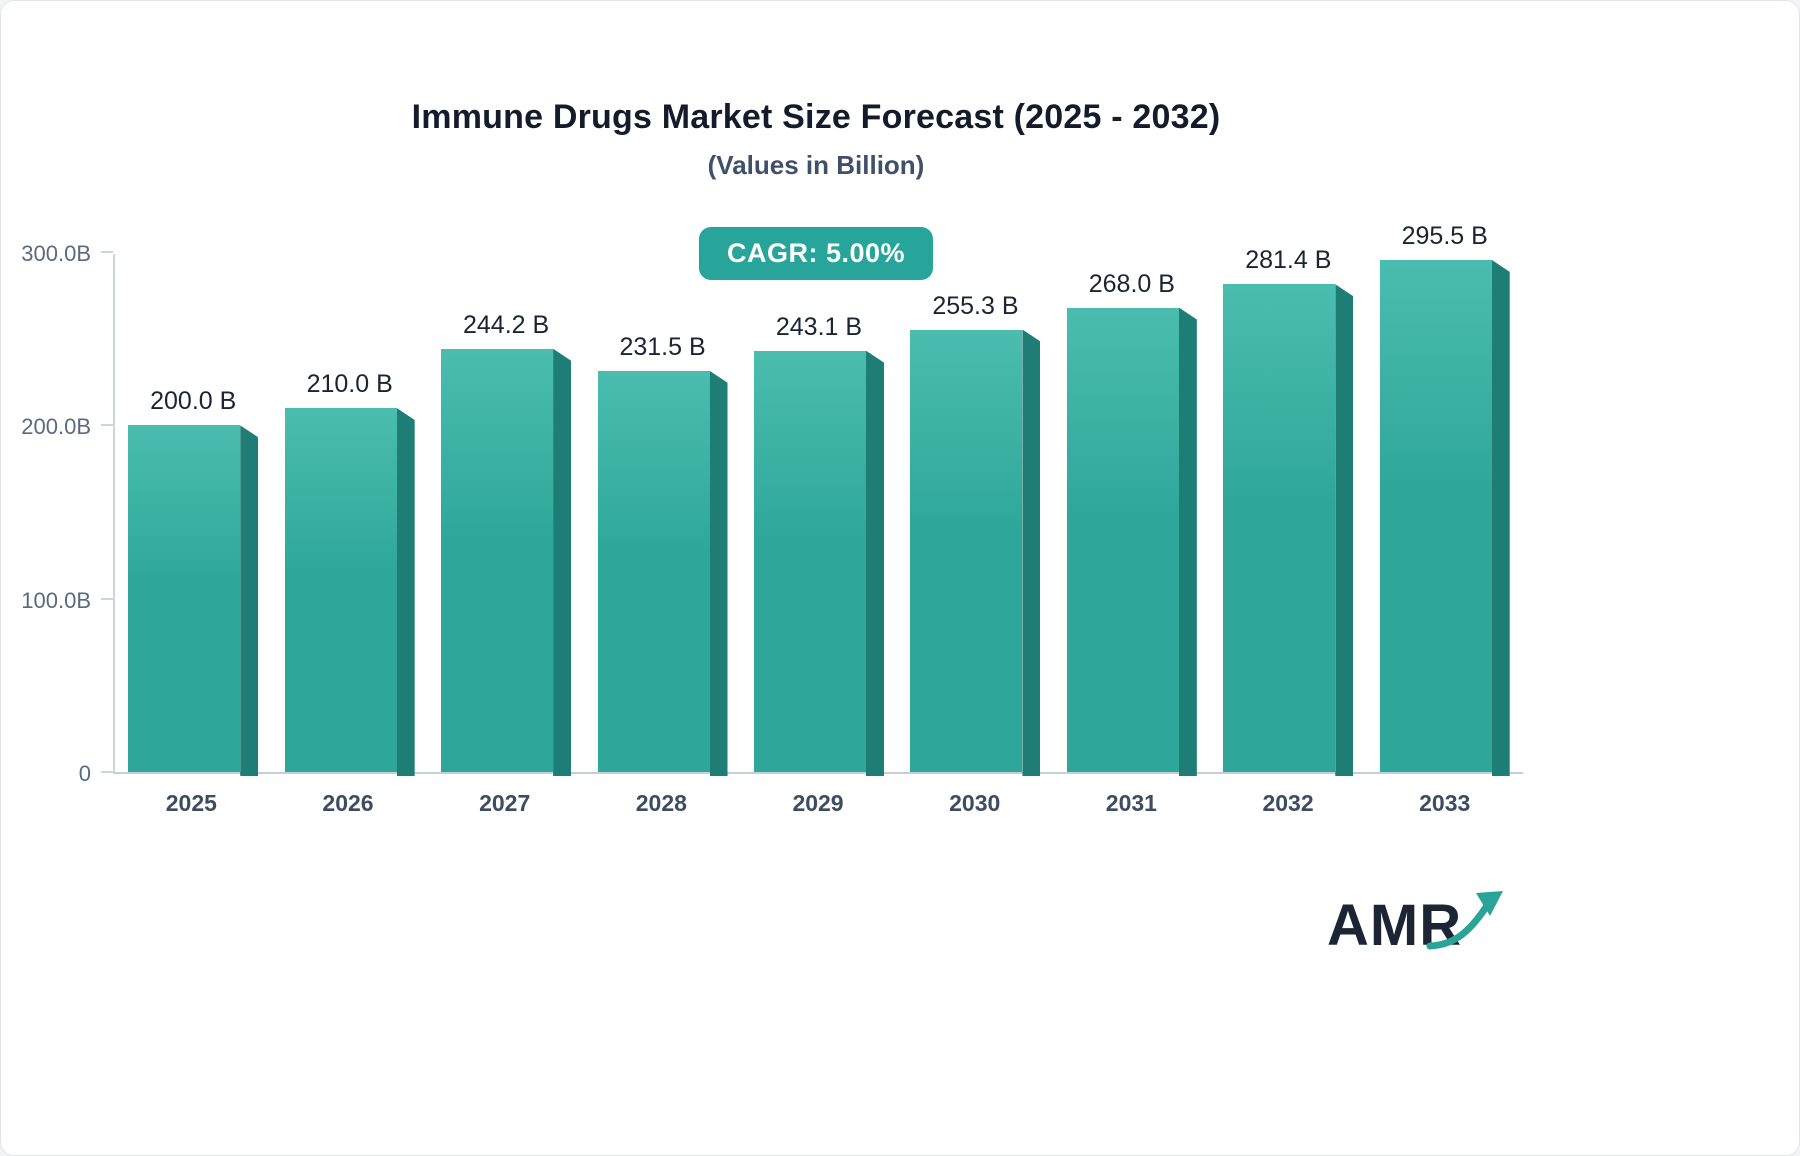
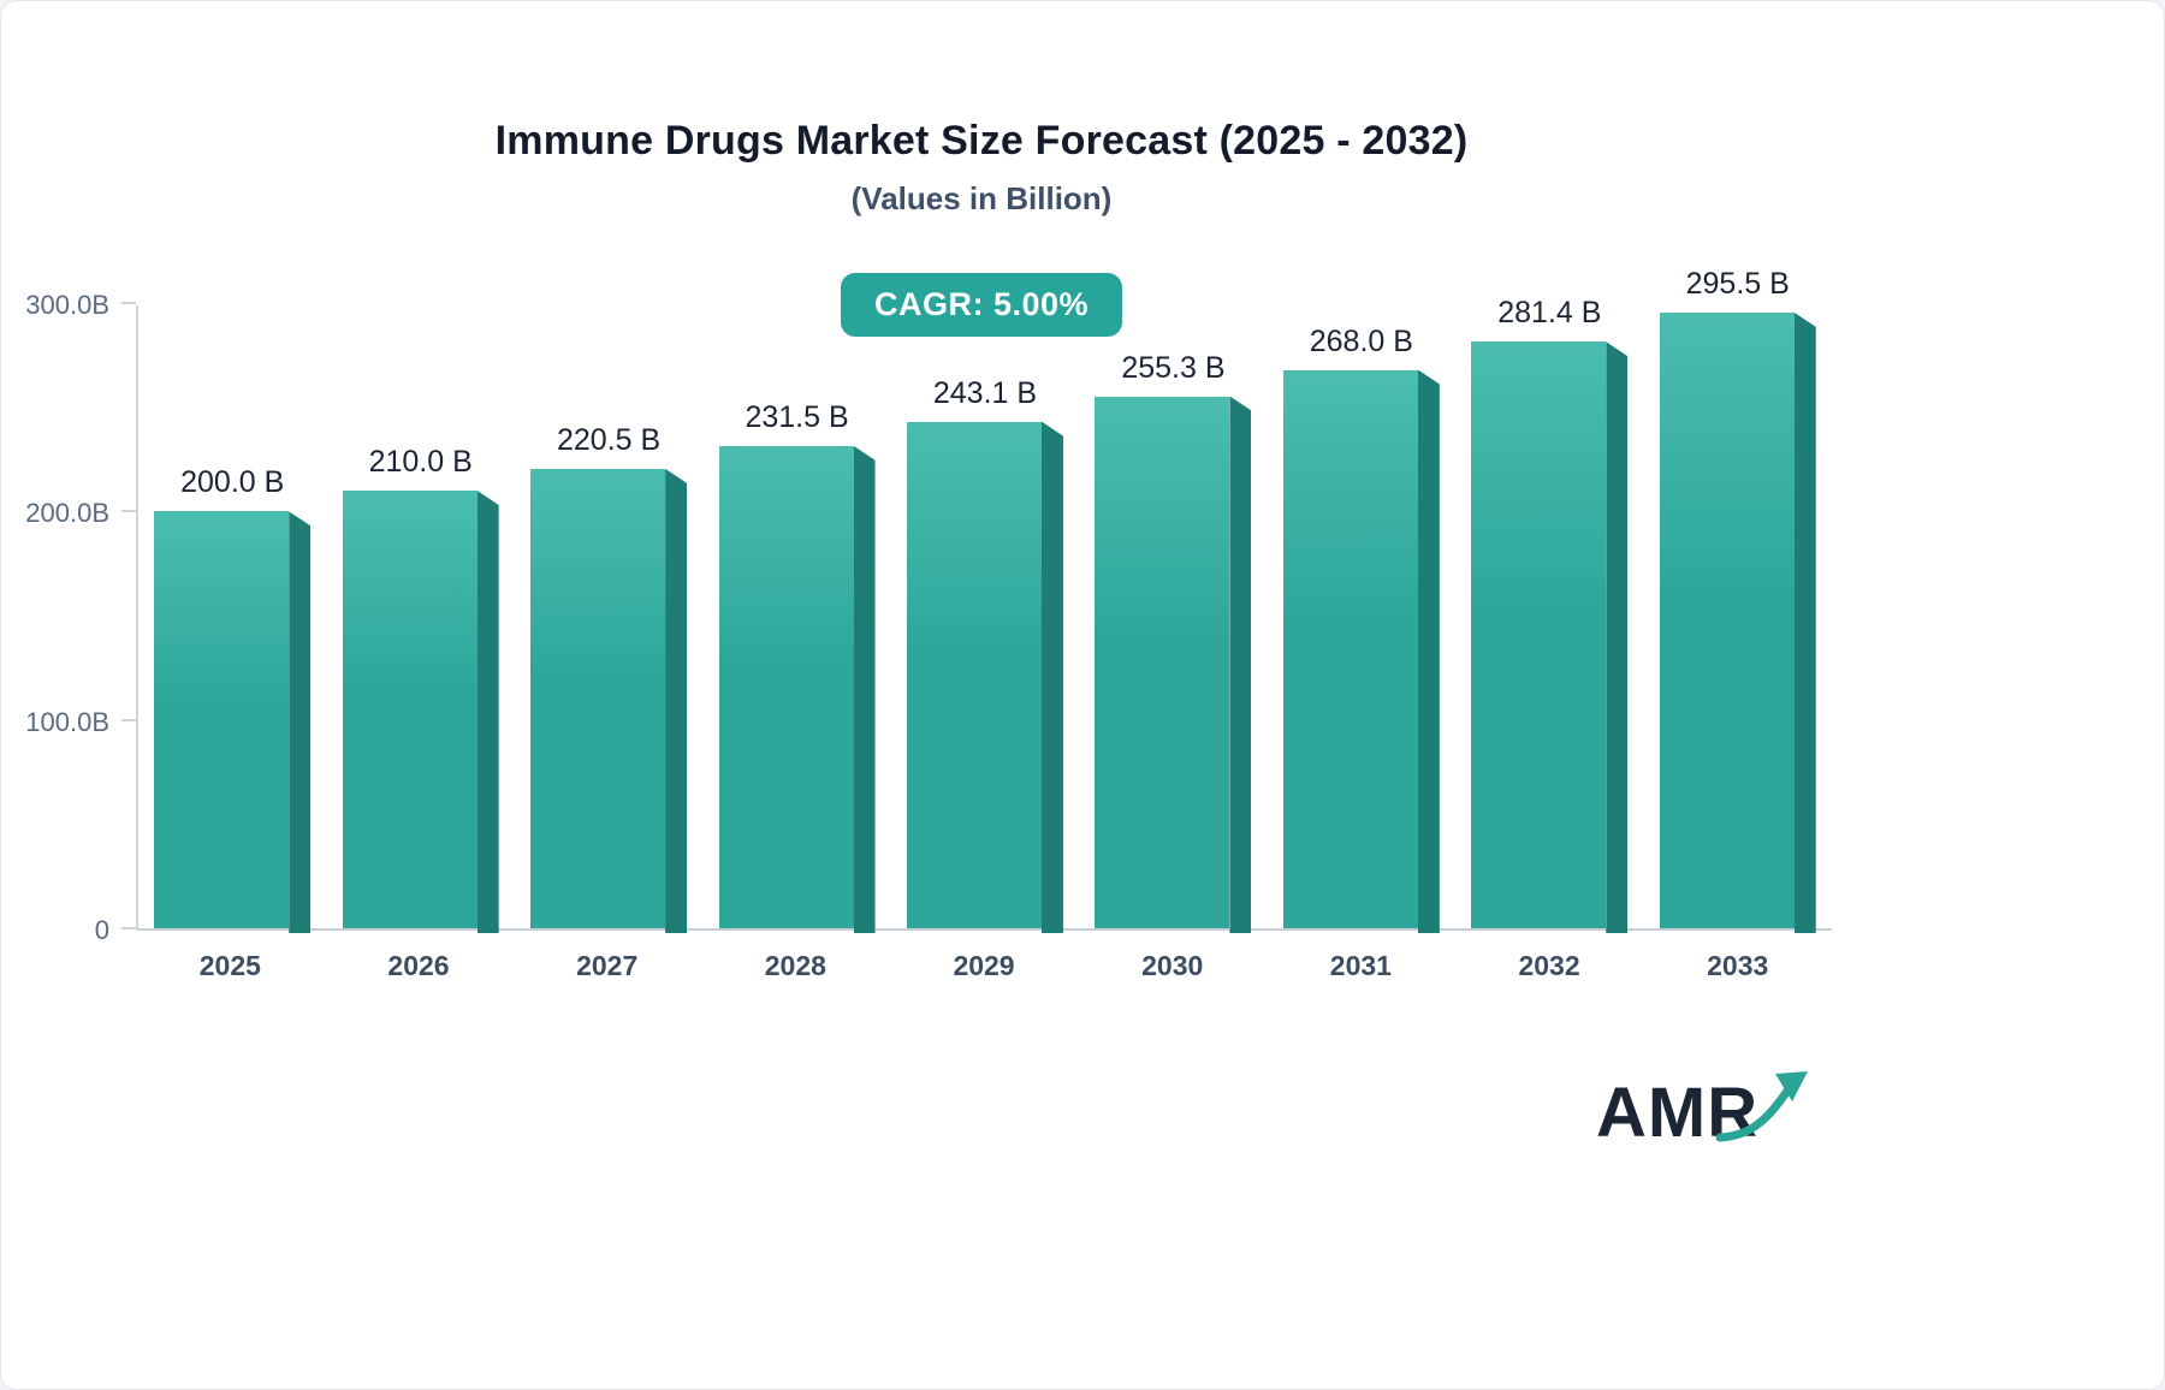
2027: 244.2 -> 220.5
